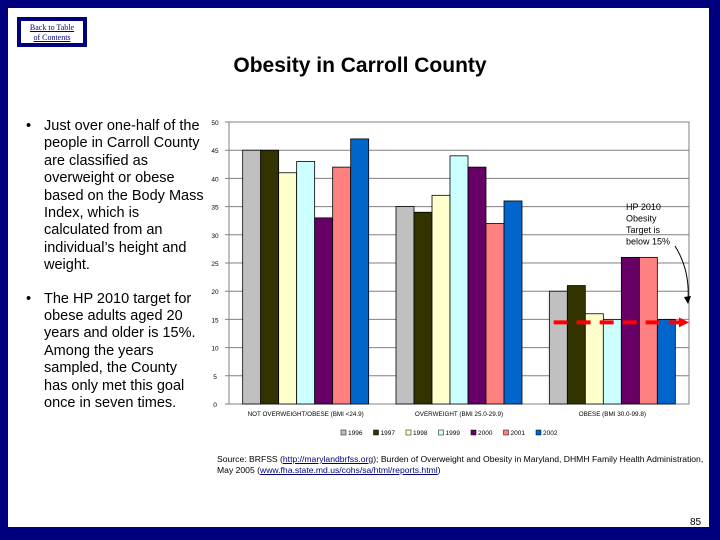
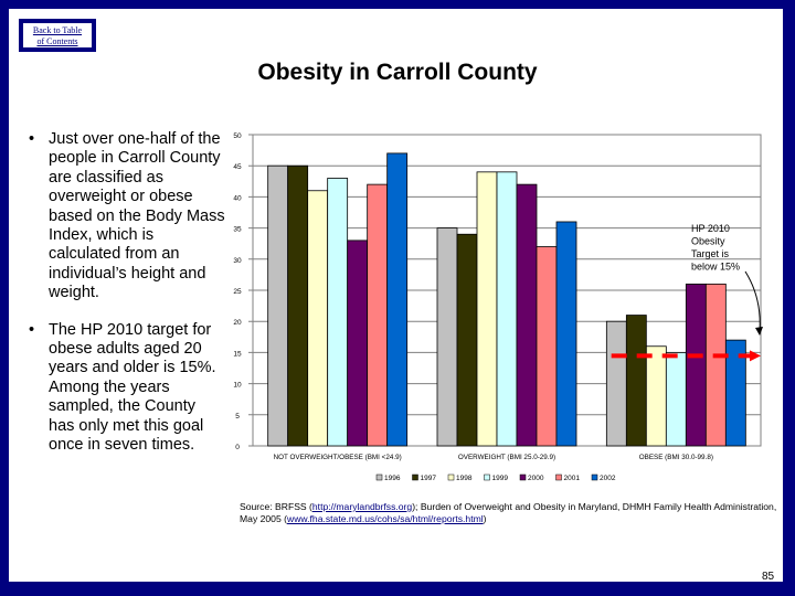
1998/OVERWEIGHT (BMI 25.0-29.9): 37 -> 44
2002/OBESE (BMI 30.0-99.8): 15 -> 17
